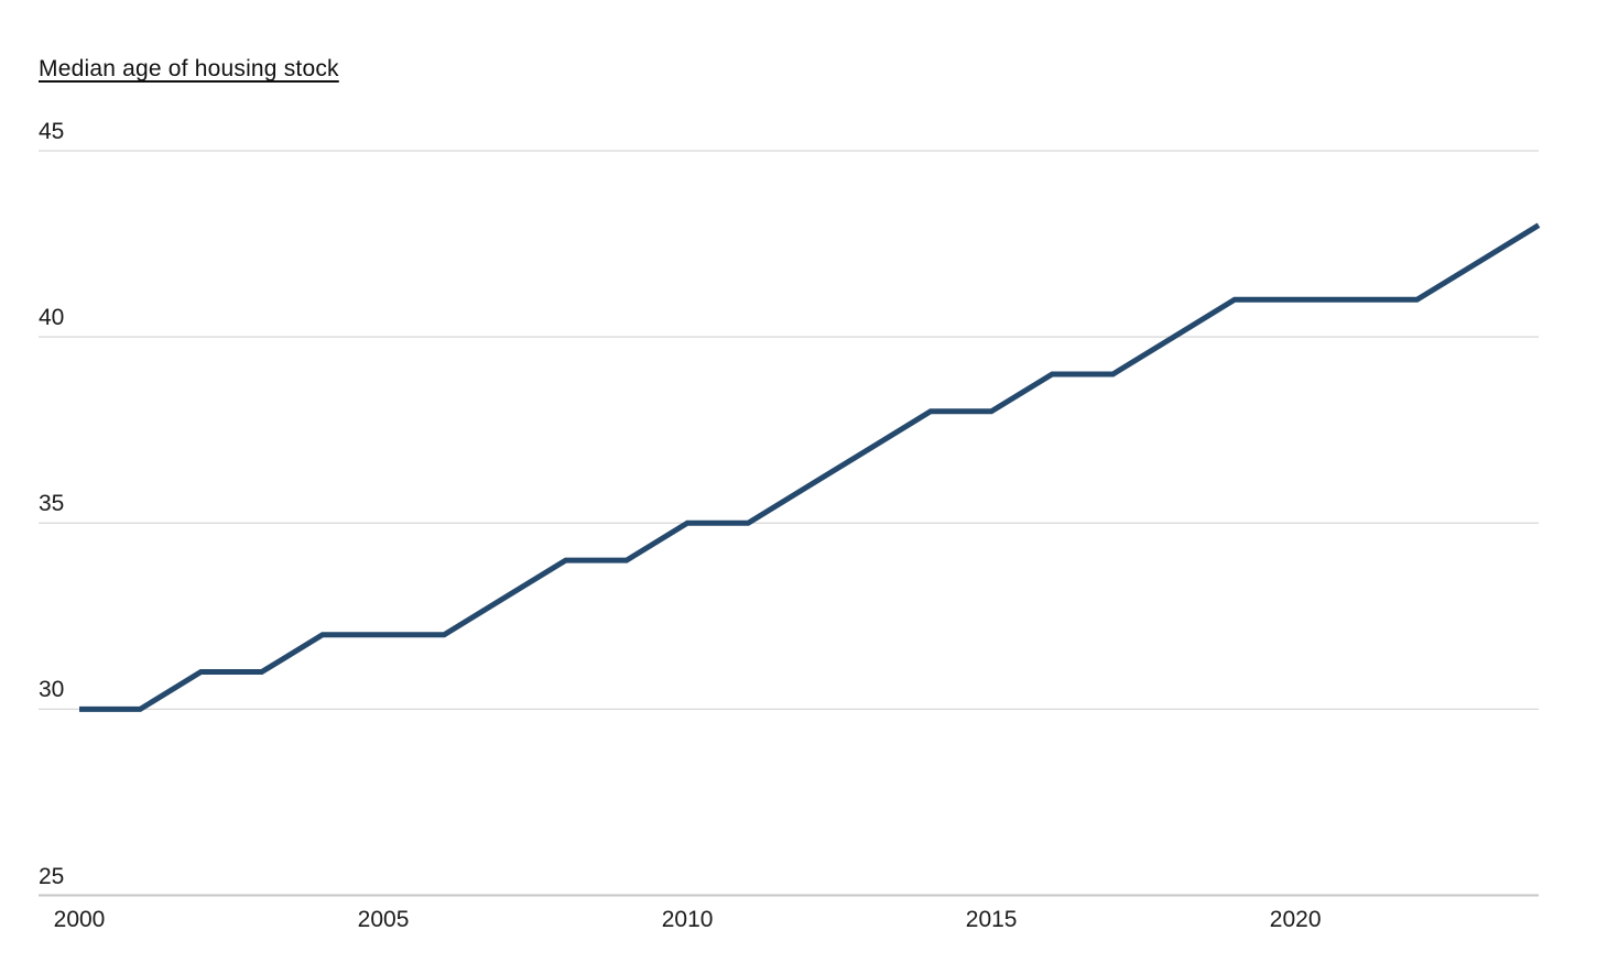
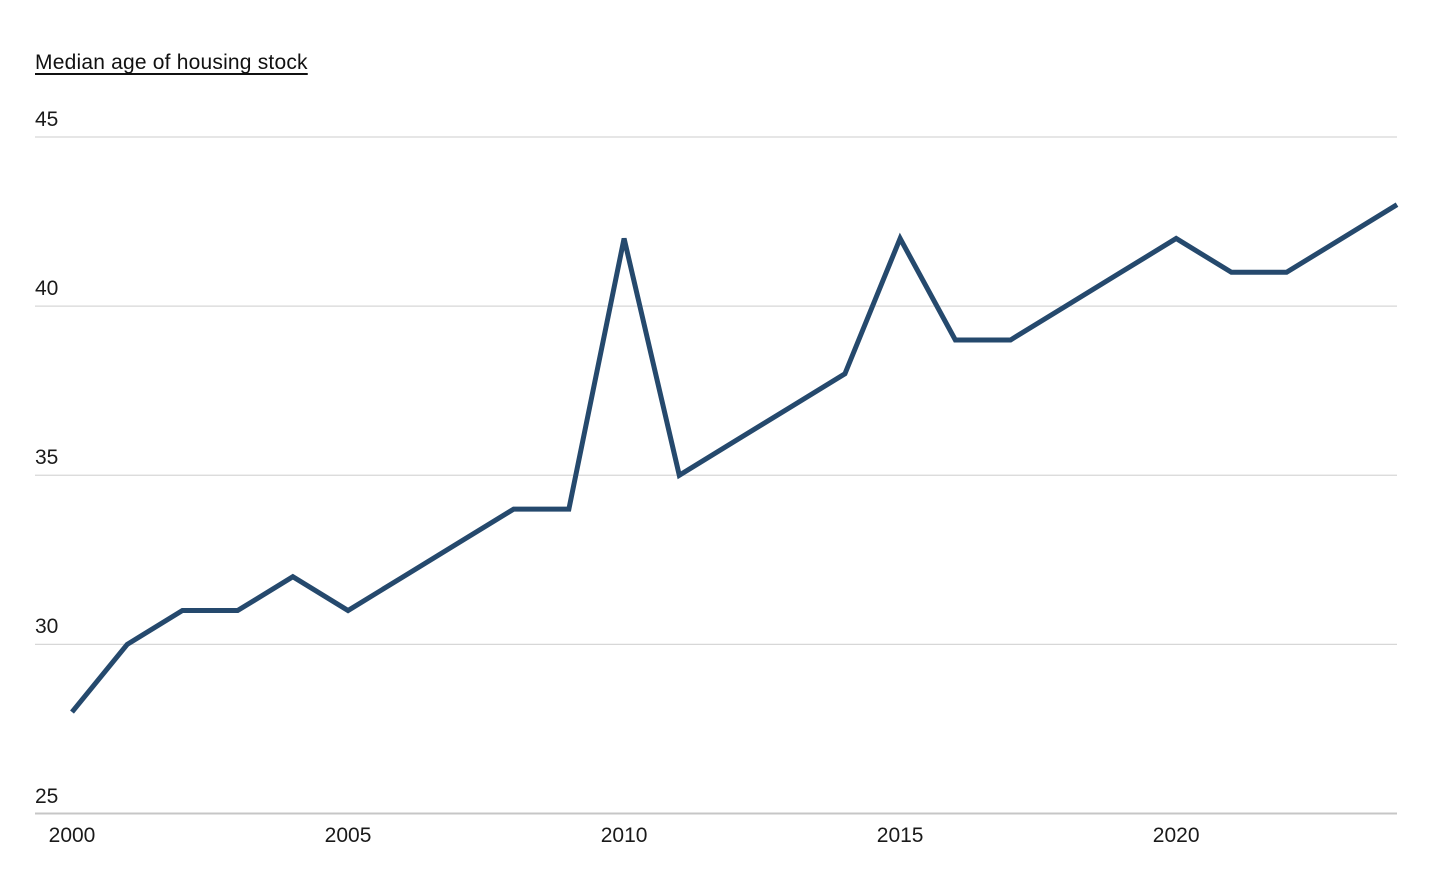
2000: 30 -> 28
2005: 32 -> 31
2010: 35 -> 42
2015: 38 -> 42
2020: 41 -> 42
